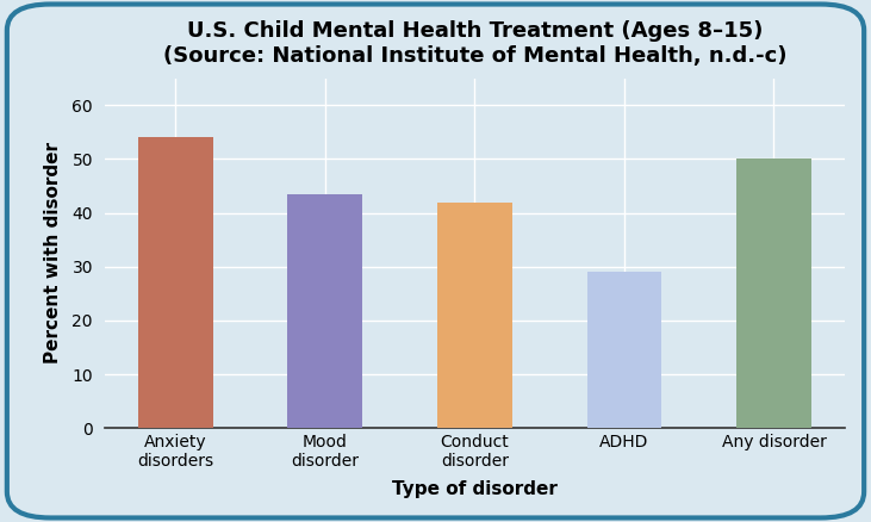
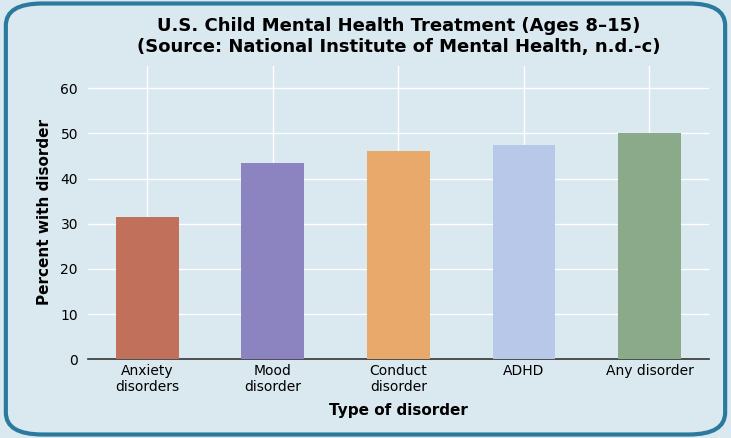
Anxiety disorders: 54.0 -> 31.5
Conduct disorder: 42.0 -> 46.0
ADHD: 29.0 -> 47.5
